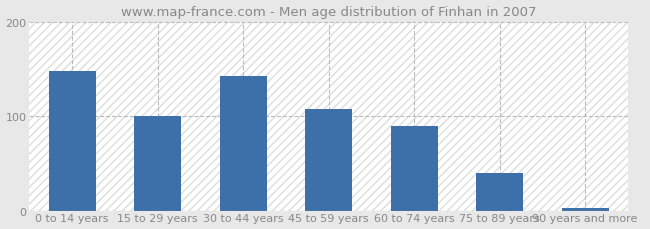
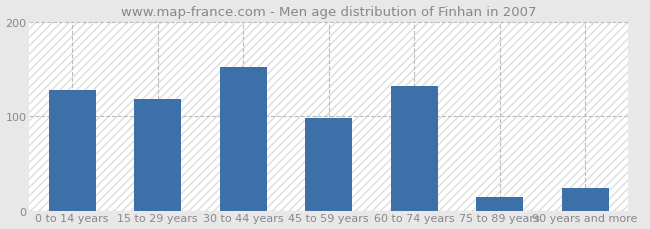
0 to 14 years: 148 -> 128
15 to 29 years: 100 -> 118
30 to 44 years: 142 -> 152
45 to 59 years: 108 -> 98
60 to 74 years: 90 -> 132
75 to 89 years: 40 -> 14
90 years and more: 3 -> 24
